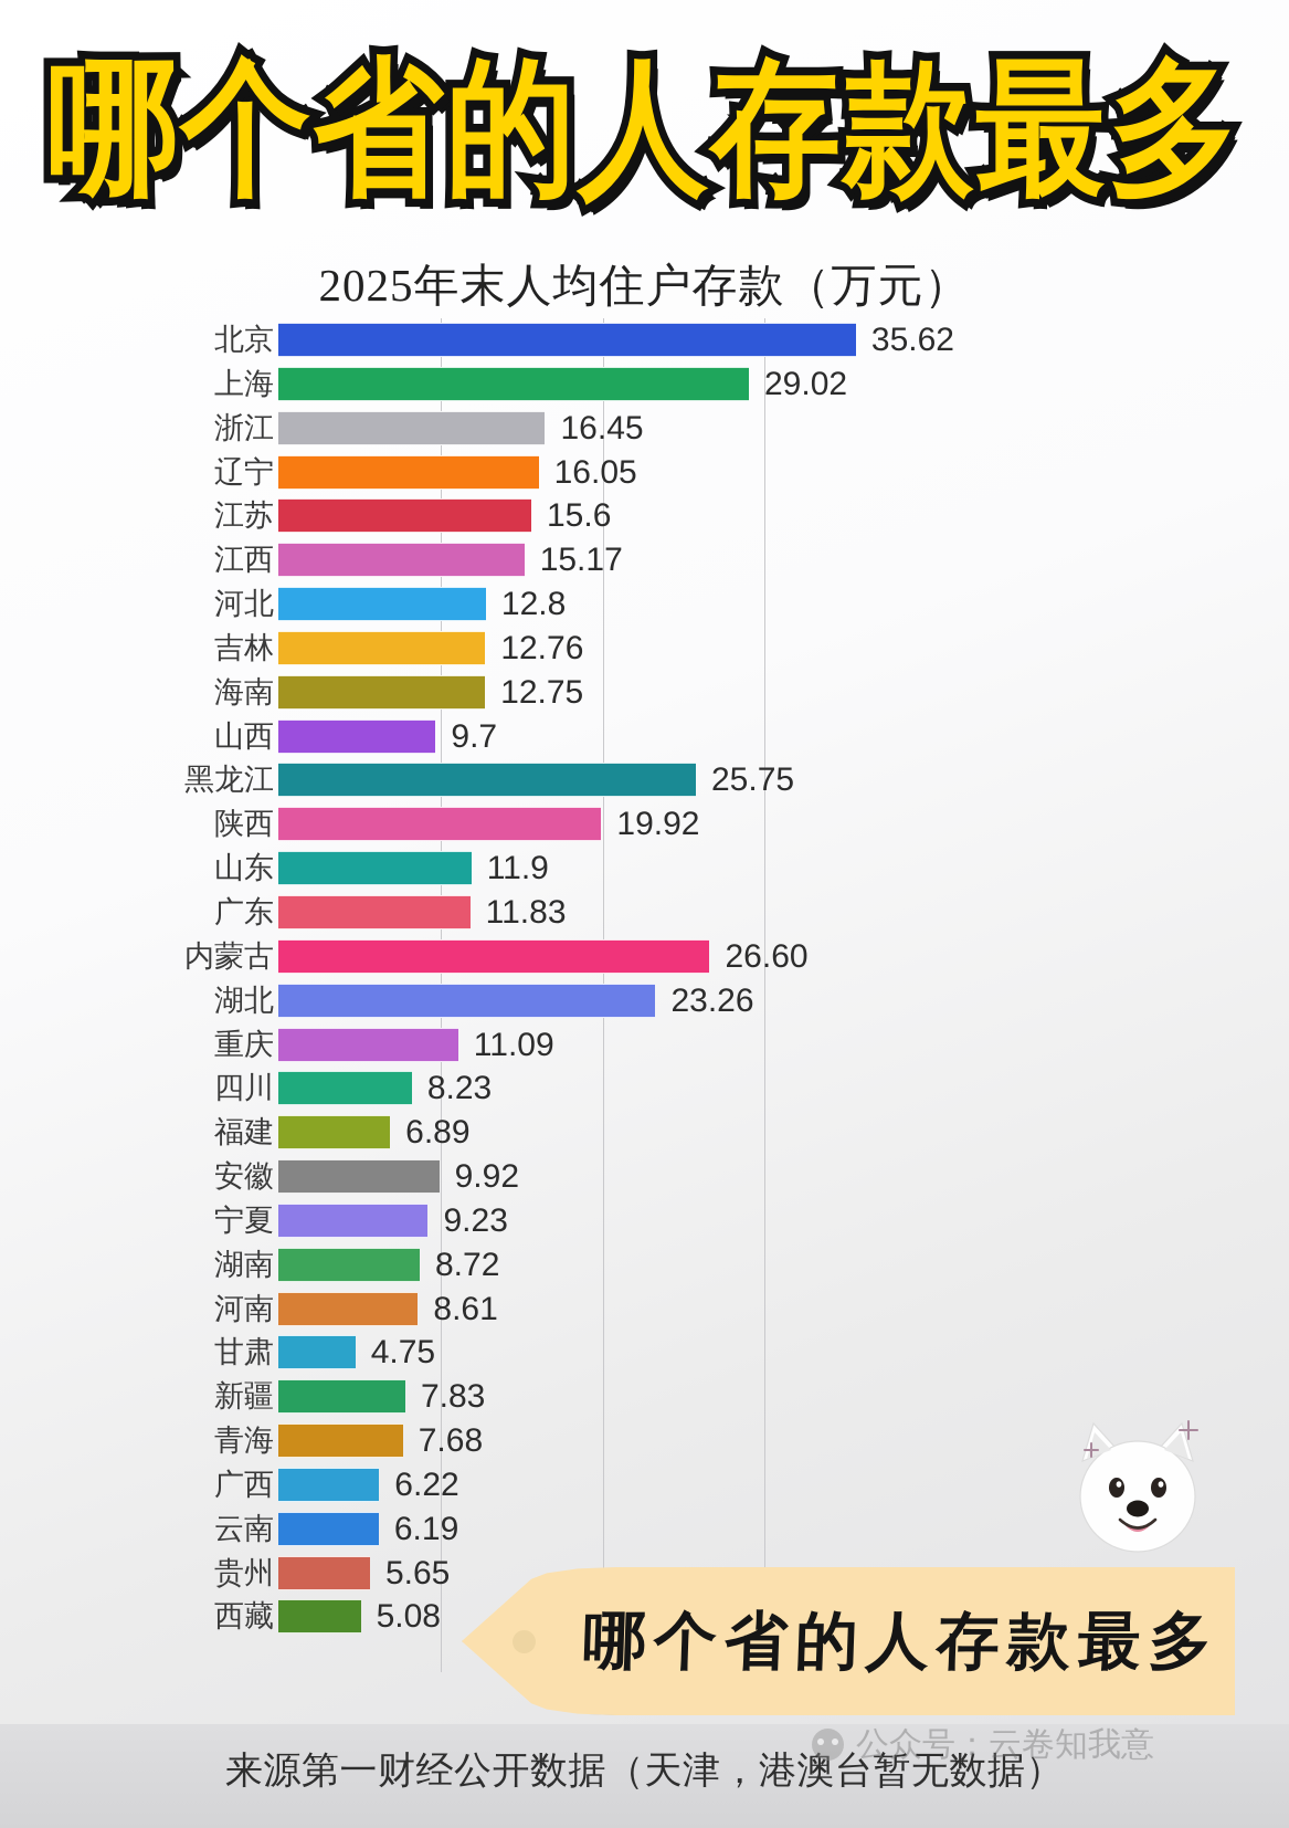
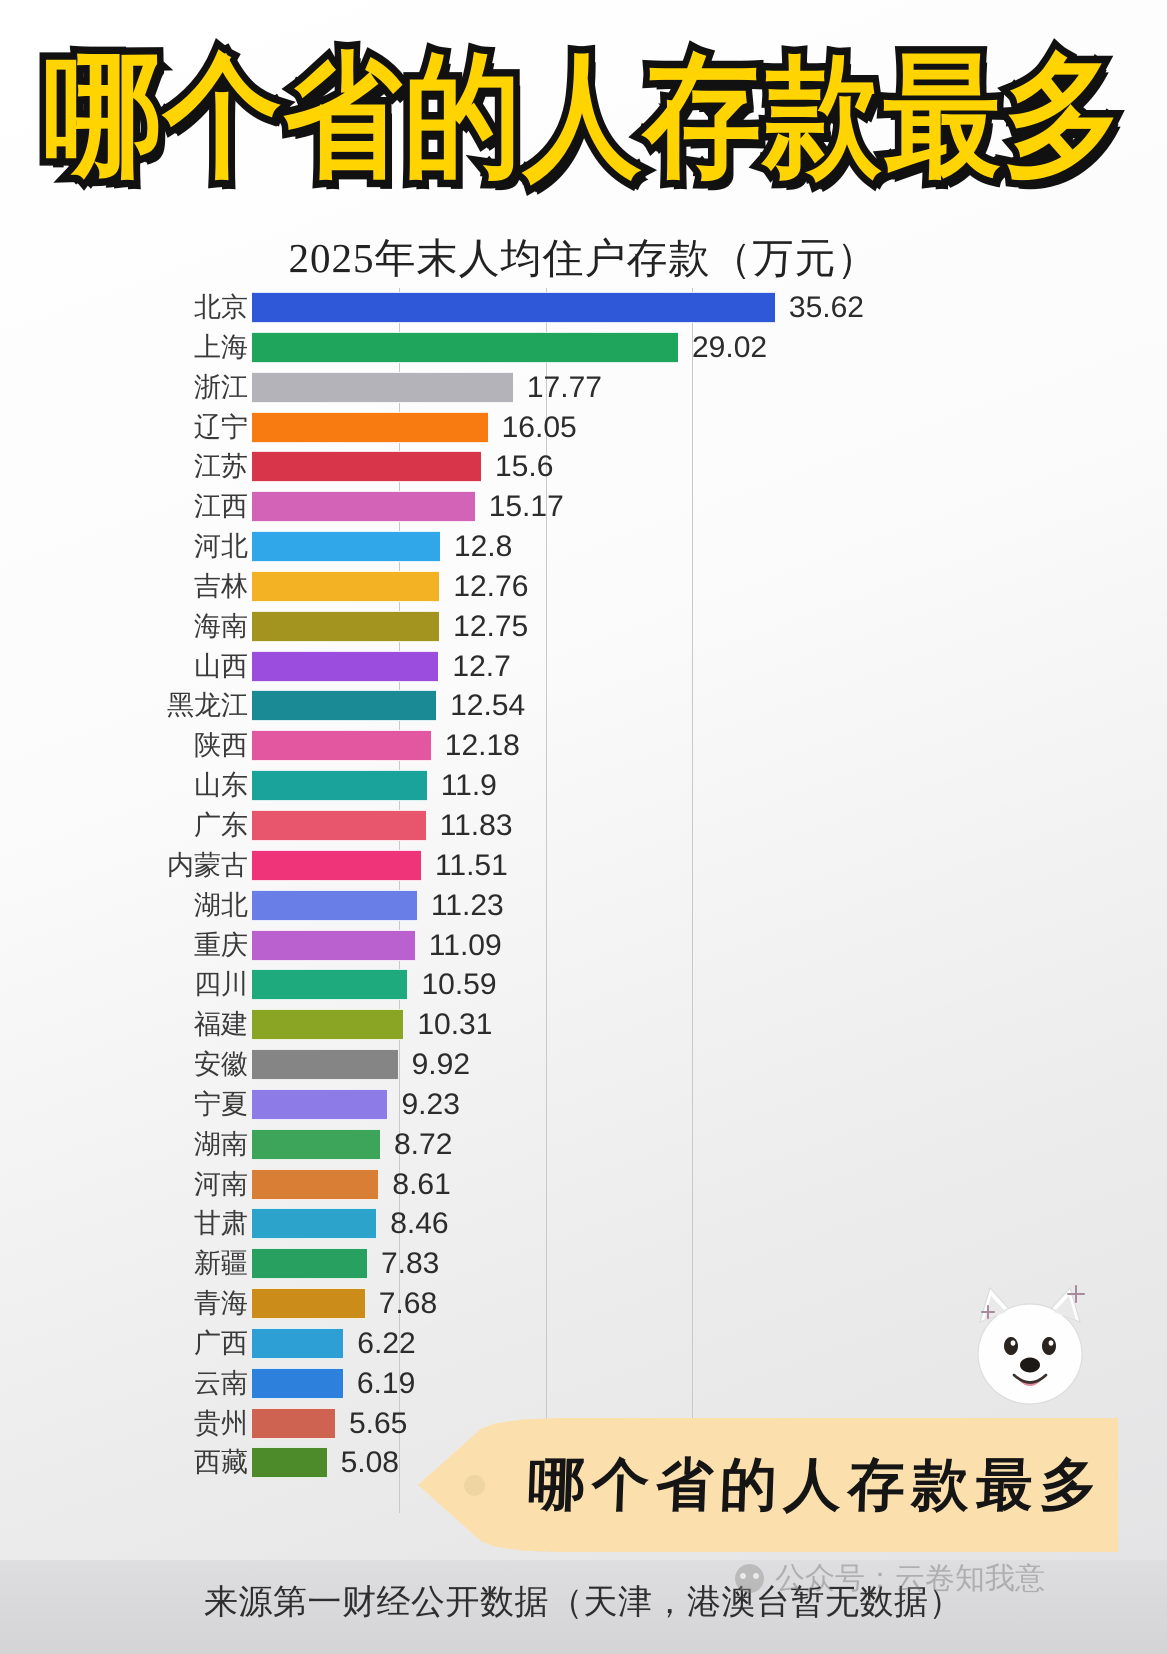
浙江: 16.45 -> 17.77
山西: 9.7 -> 12.7
黑龙江: 25.75 -> 12.54
陕西: 19.92 -> 12.18
内蒙古: 26.60 -> 11.51
湖北: 23.26 -> 11.23
四川: 8.23 -> 10.59
福建: 6.89 -> 10.31
甘肃: 4.75 -> 8.46
